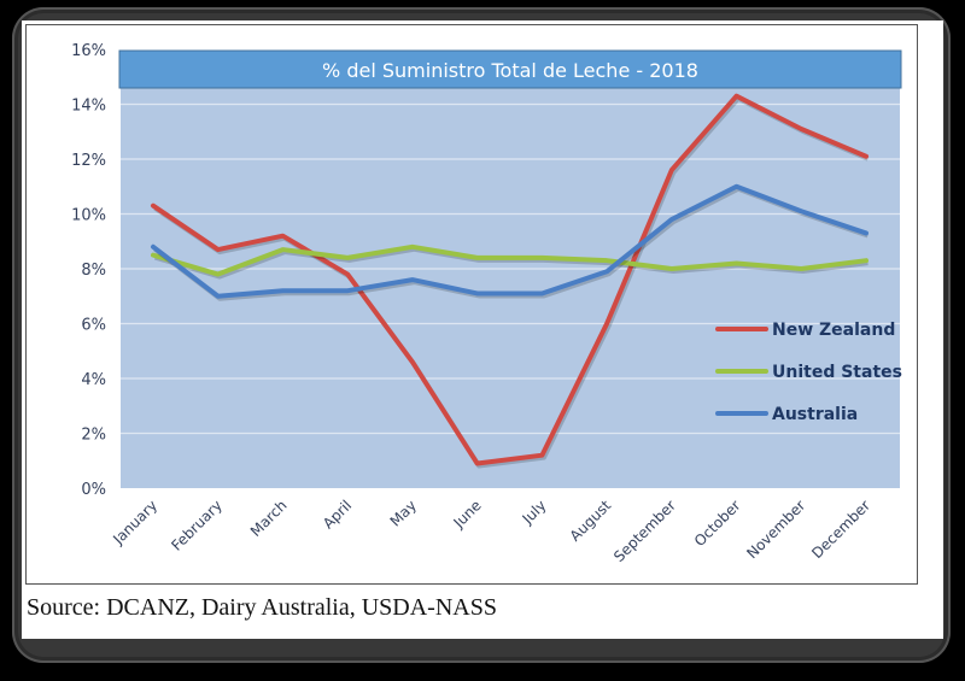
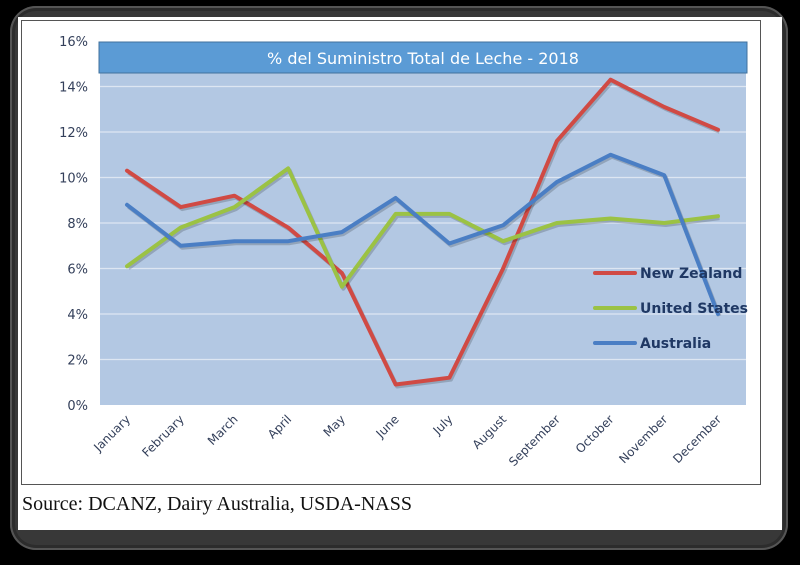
United States/January: 8.5% -> 6.1%
United States/April: 8.4% -> 10.4%
New Zealand/May: 4.6% -> 5.8%
United States/May: 8.8% -> 5.2%
Australia/June: 7.1% -> 9.1%
United States/August: 8.3% -> 7.2%
Australia/December: 9.3% -> 4.0%
